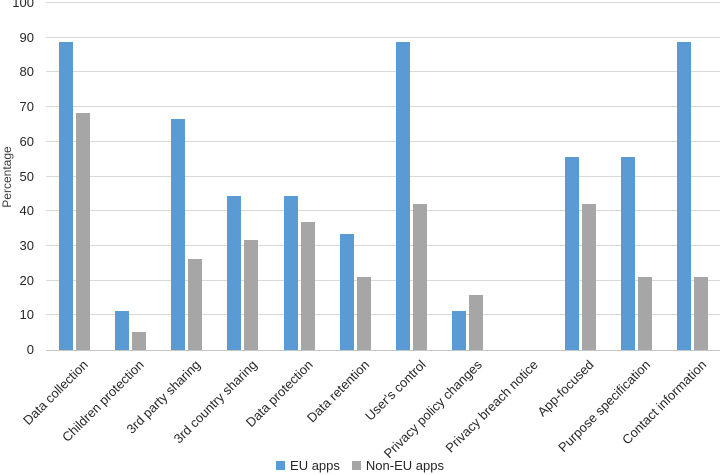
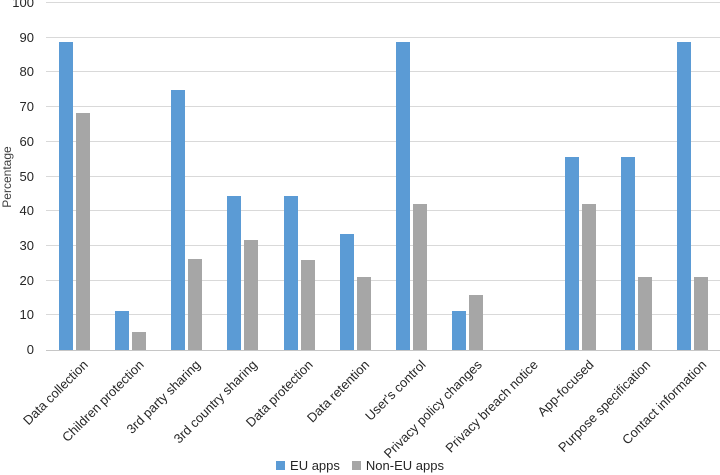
EU apps/3rd party sharing: 67 -> 75
Non-EU apps/Data protection: 37 -> 26
